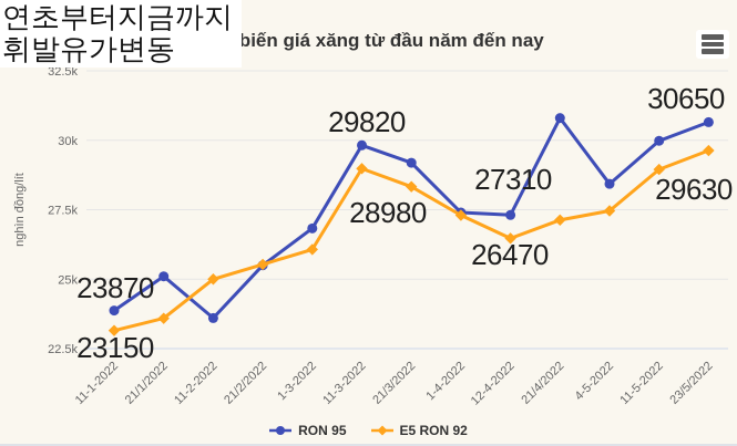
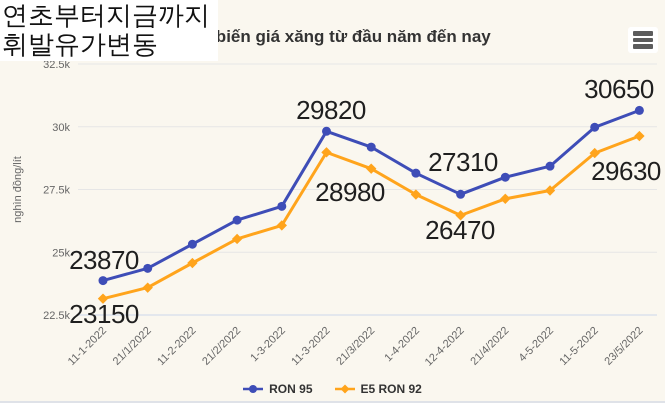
RON 95/21/1/2022: 25.1k -> 24.4k
RON 95/11-2-2022: 23.6k -> 25.3k
E5 RON 92/11-2-2022: 25.0k -> 24.6k
RON 95/21/2/2022: 25.5k -> 26.3k
RON 95/1-4-2022: 27.4k -> 28.2k
RON 95/21/4/2022: 30.8k -> 28.0k
